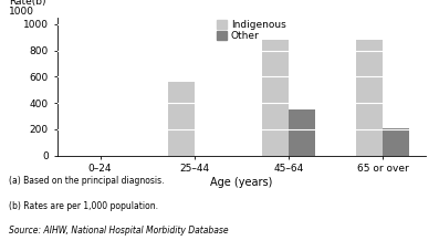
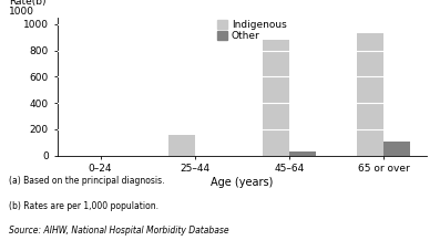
Indigenous/25–44: 560 -> 160
Other/45–64: 350 -> 40
Indigenous/65 or over: 880 -> 930
Other/65 or over: 210 -> 100
